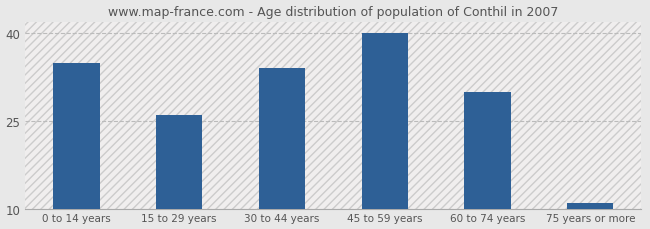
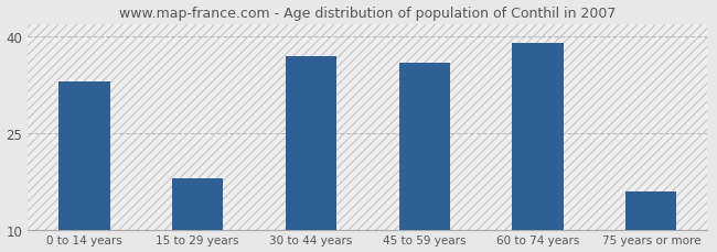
0 to 14 years: 35 -> 33
15 to 29 years: 26 -> 18
30 to 44 years: 34 -> 37
45 to 59 years: 40 -> 36
60 to 74 years: 30 -> 39
75 years or more: 11 -> 16
